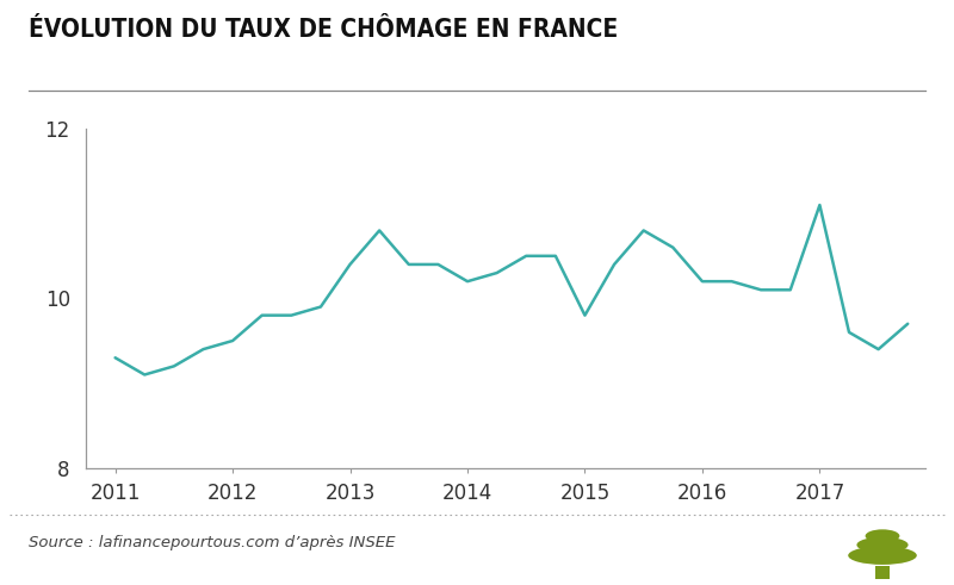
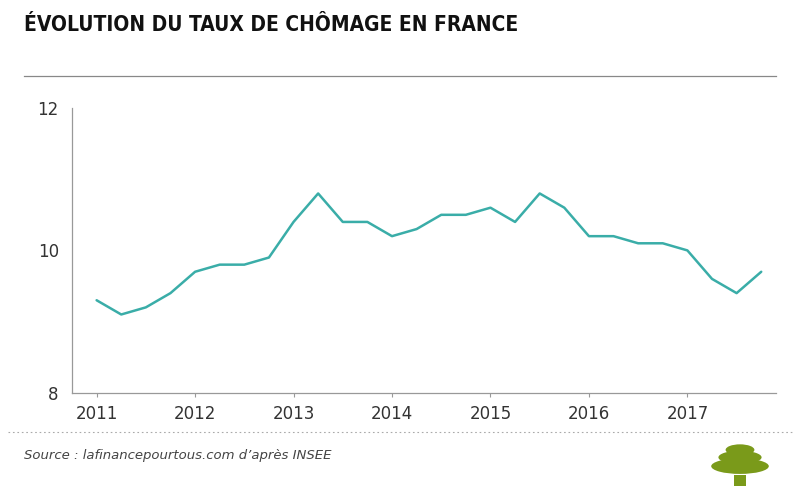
2012: 9.5 -> 9.7
2015: 9.8 -> 10.6
2017: 11.1 -> 10.0
